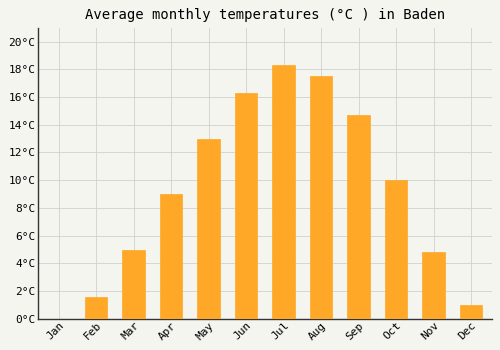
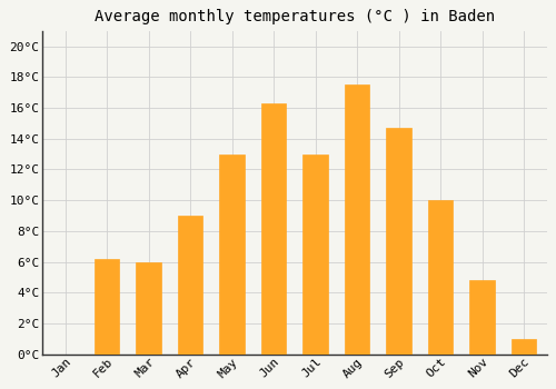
Feb: 1.6°C -> 6.2°C
Mar: 5.0°C -> 6.0°C
Jul: 18.3°C -> 13.0°C
